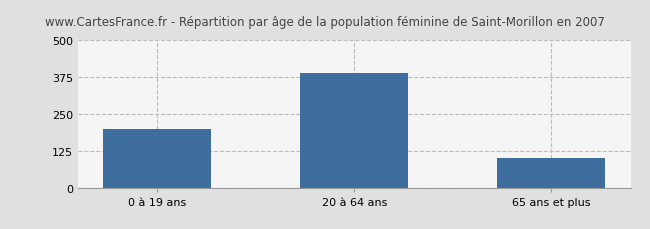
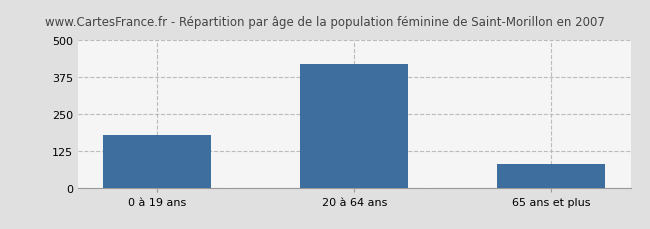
0 à 19 ans: 200 -> 180
20 à 64 ans: 390 -> 420
65 ans et plus: 100 -> 80
